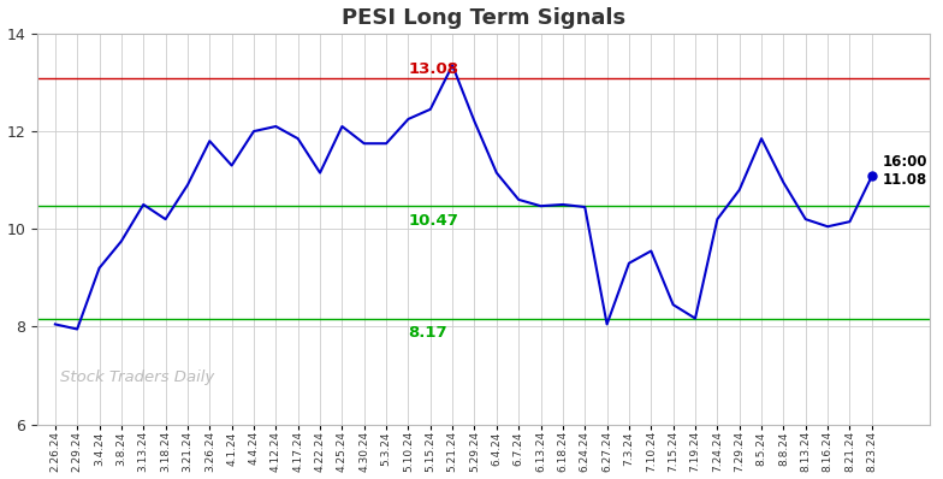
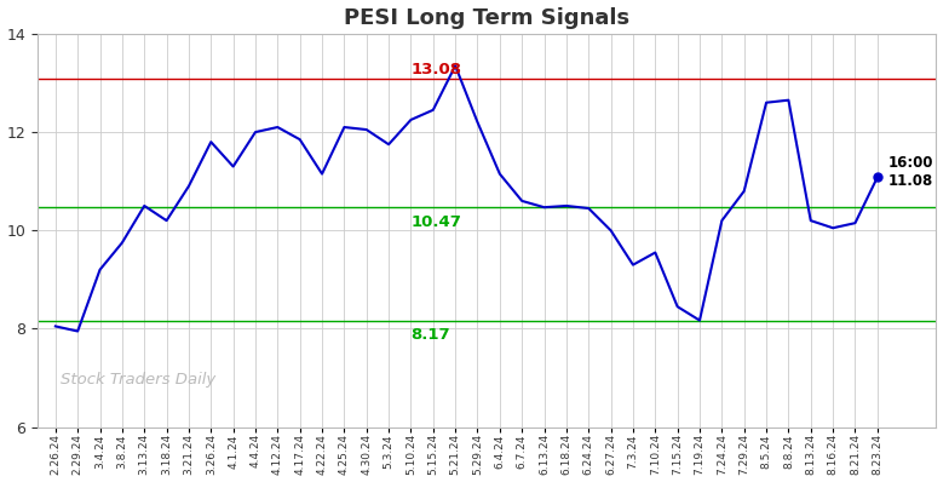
4.30.24: 11.75 -> 12.05
6.27.24: 8.05 -> 10.00
8.5.24: 11.85 -> 12.60
8.8.24: 10.95 -> 12.65
